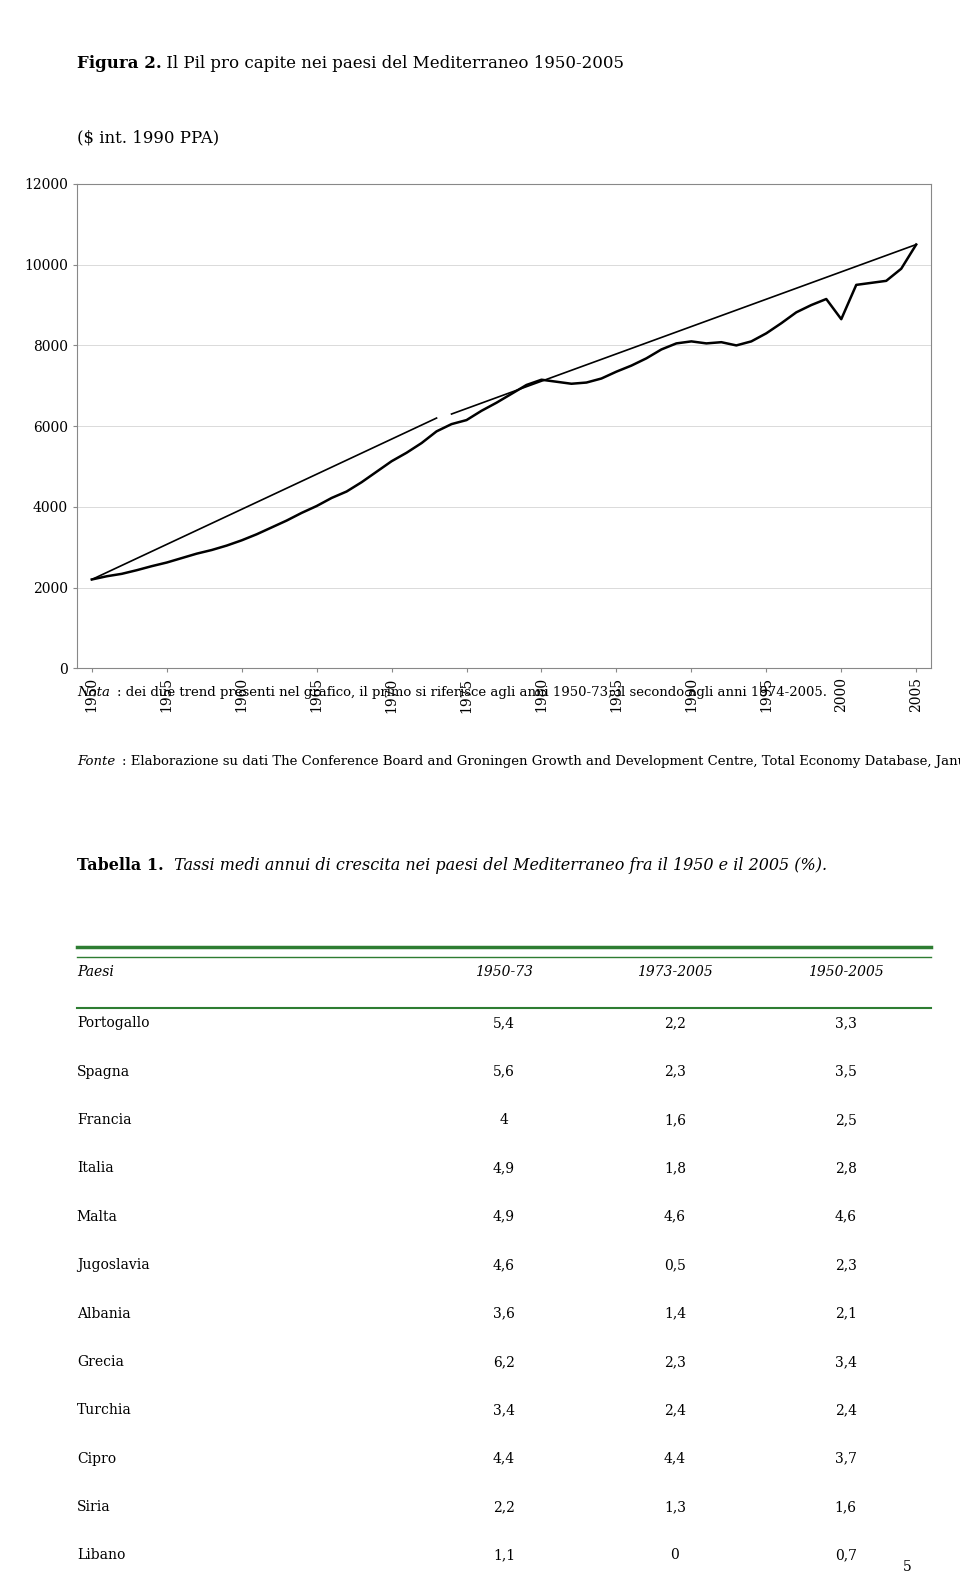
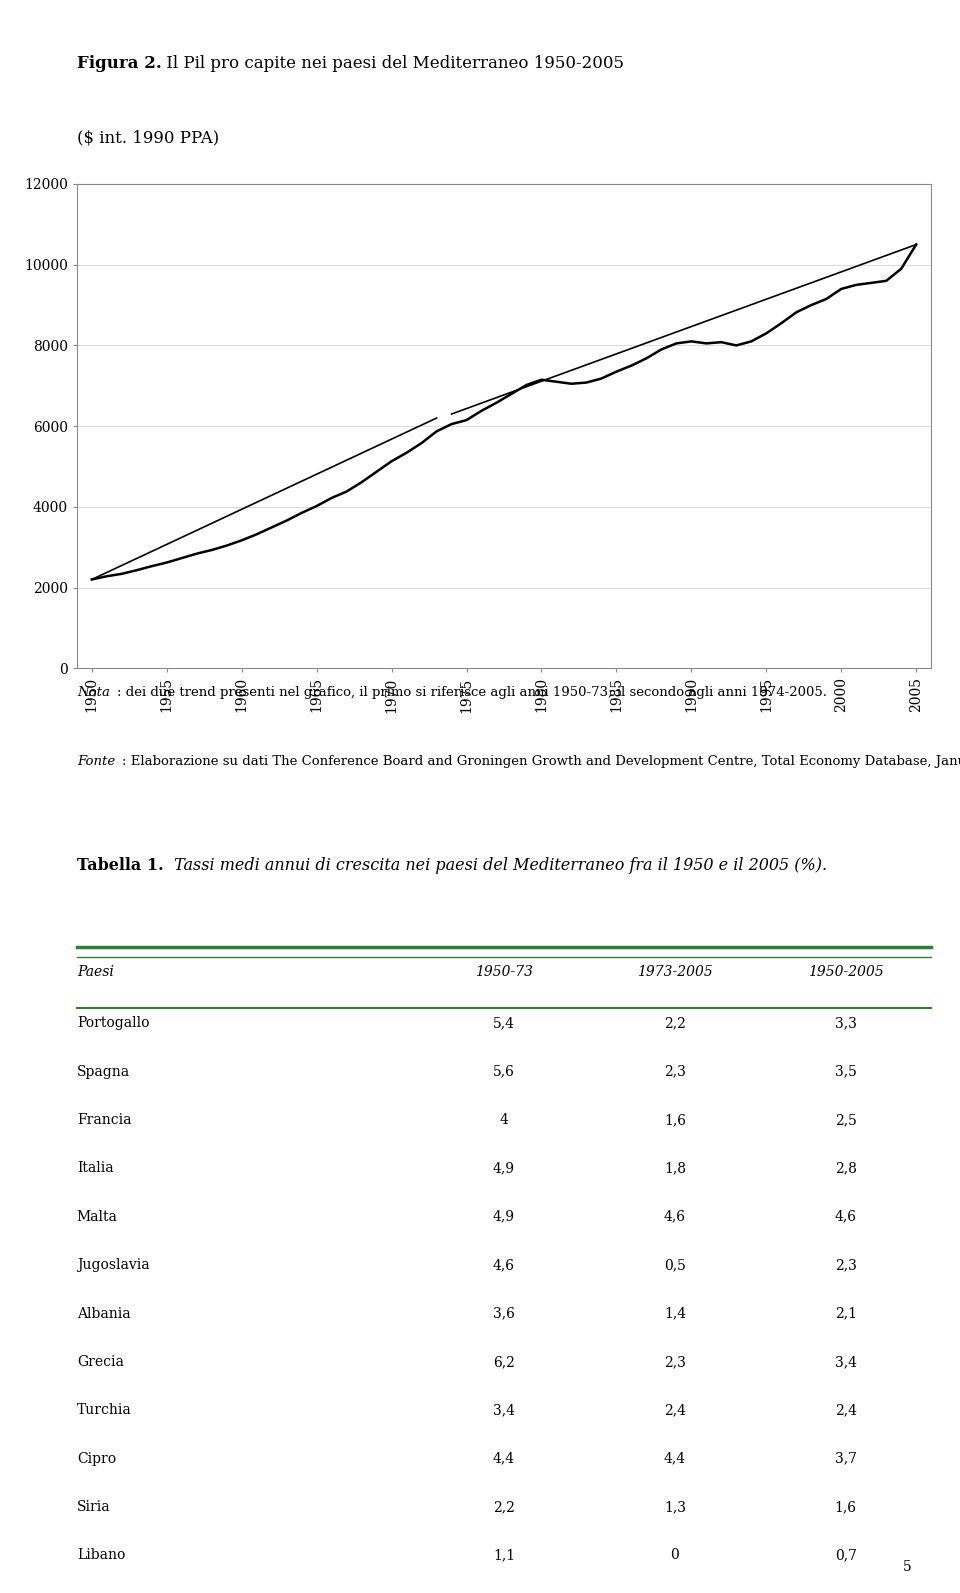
2000: 8650 -> 9400
